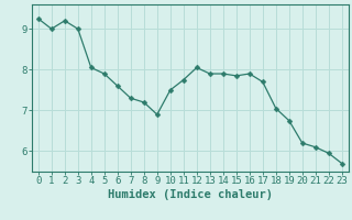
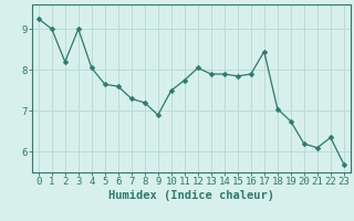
2: 9.20 -> 8.20
5: 7.90 -> 7.65
17: 7.70 -> 8.45
22: 5.95 -> 6.35
